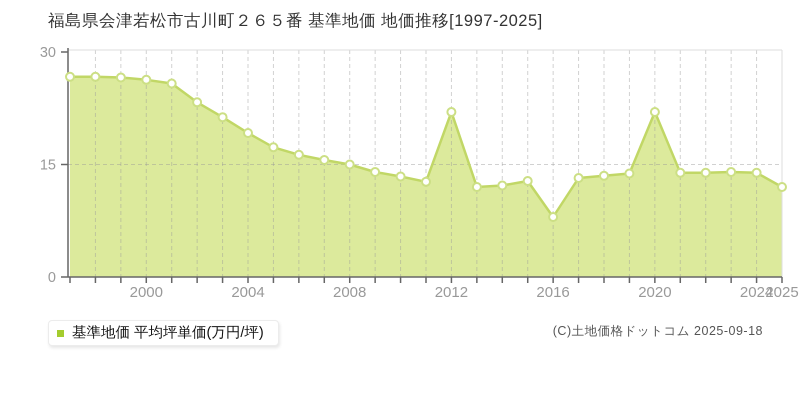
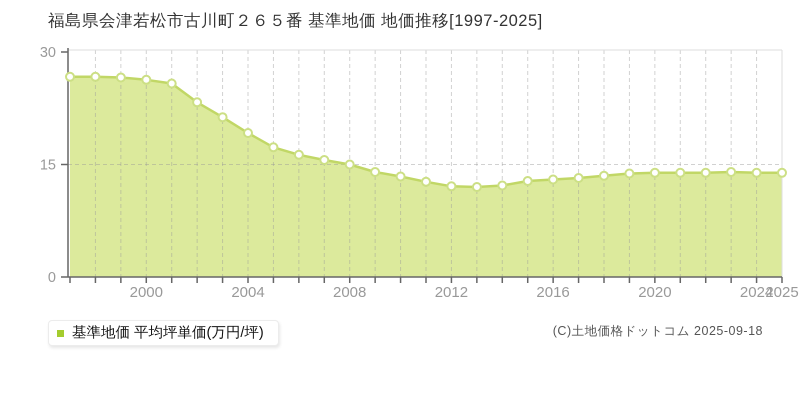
2012: 22 -> 12
2016: 8 -> 13
2020: 22 -> 14
2025: 12 -> 14
